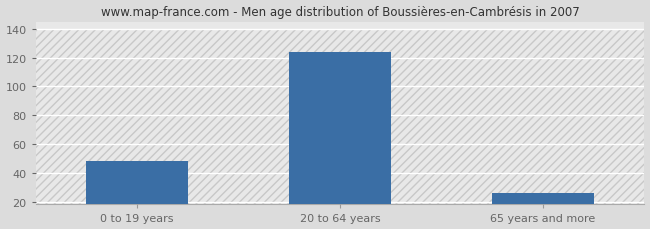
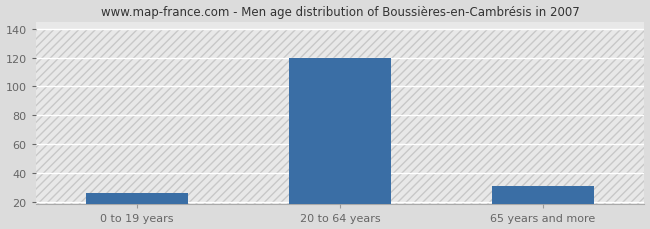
0 to 19 years: 48 -> 26
20 to 64 years: 124 -> 120
65 years and more: 26 -> 31
